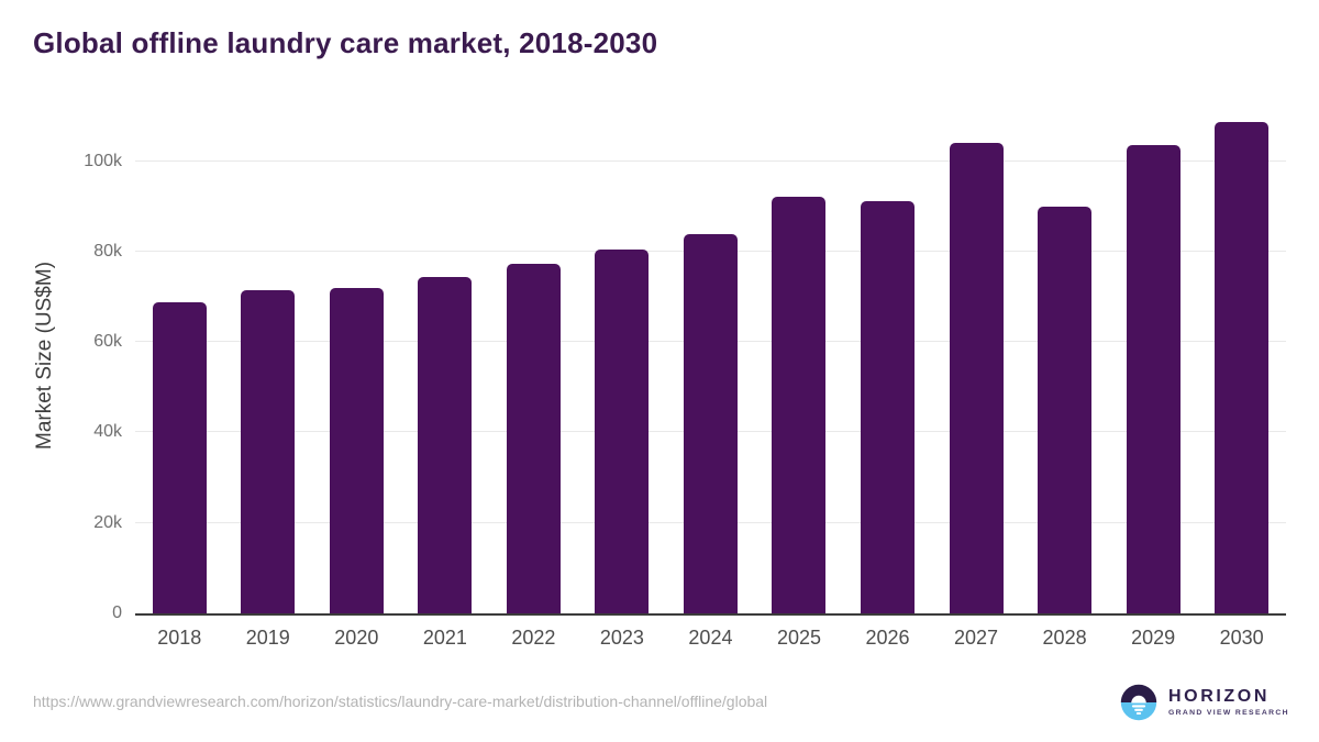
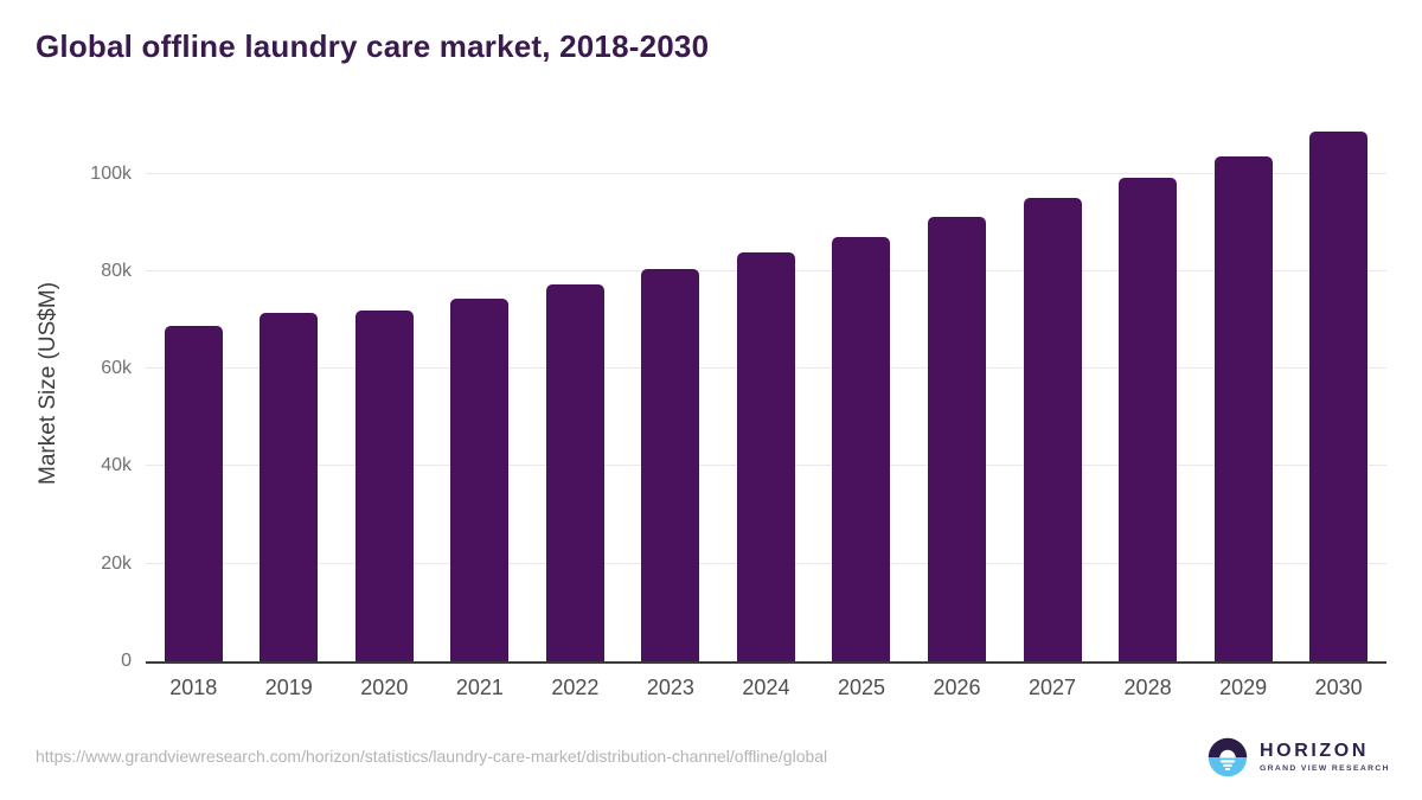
2025: 92k -> 87k
2027: 104k -> 95k
2028: 90k -> 99k
